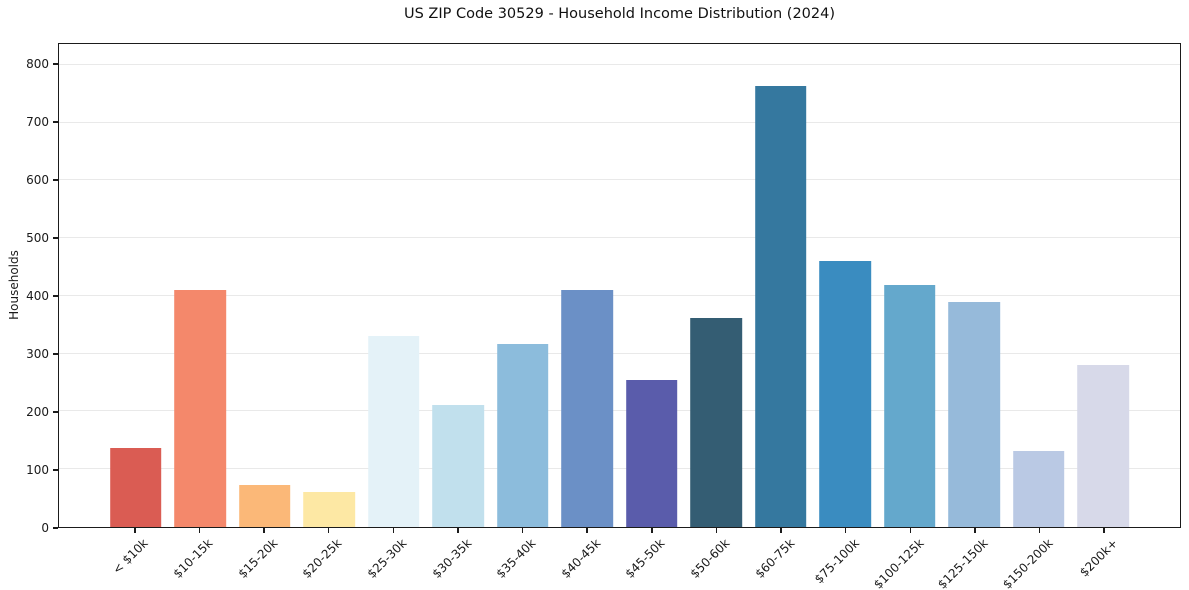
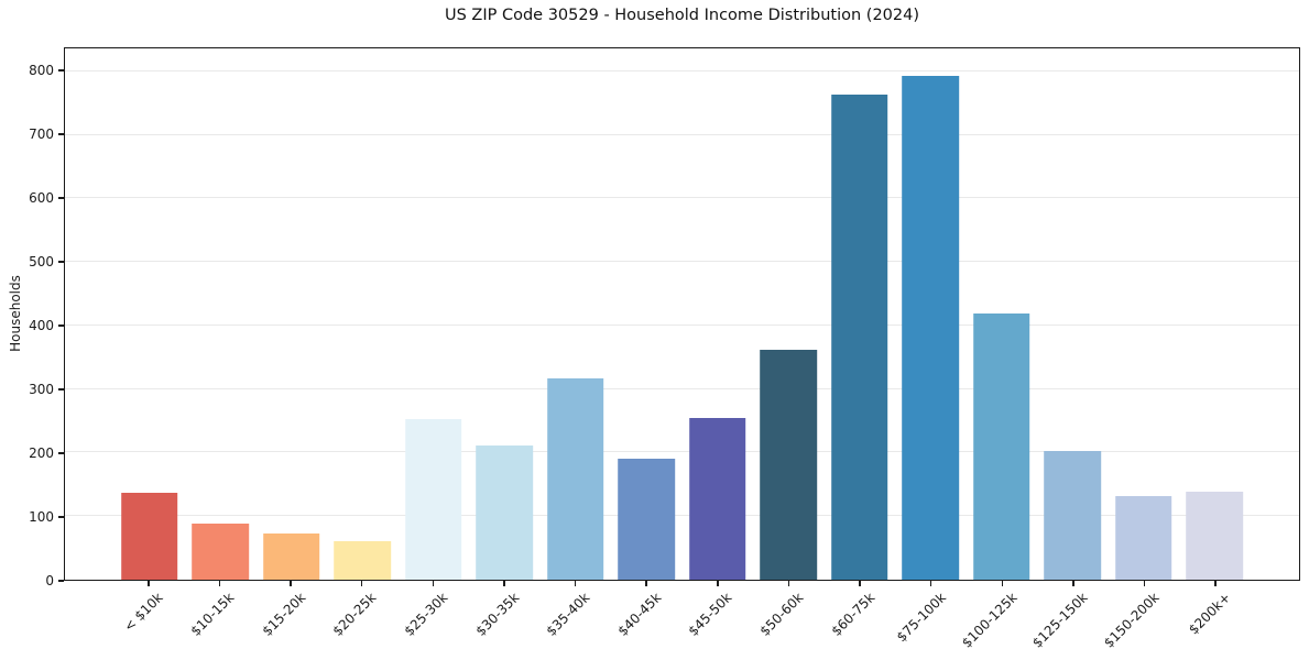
$10-15k: 410 -> 90
$25-30k: 330 -> 250
$40-45k: 410 -> 190
$75-100k: 460 -> 790
$125-150k: 390 -> 200
$200k+: 280 -> 140
